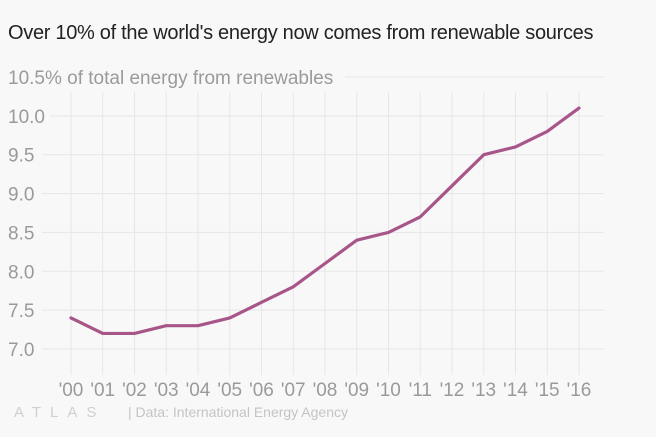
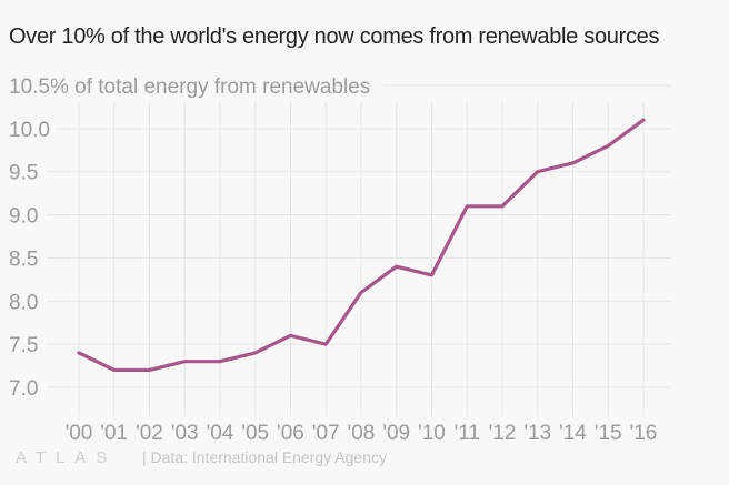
'07: 7.8 -> 7.5
'10: 8.5 -> 8.3
'11: 8.7 -> 9.1
